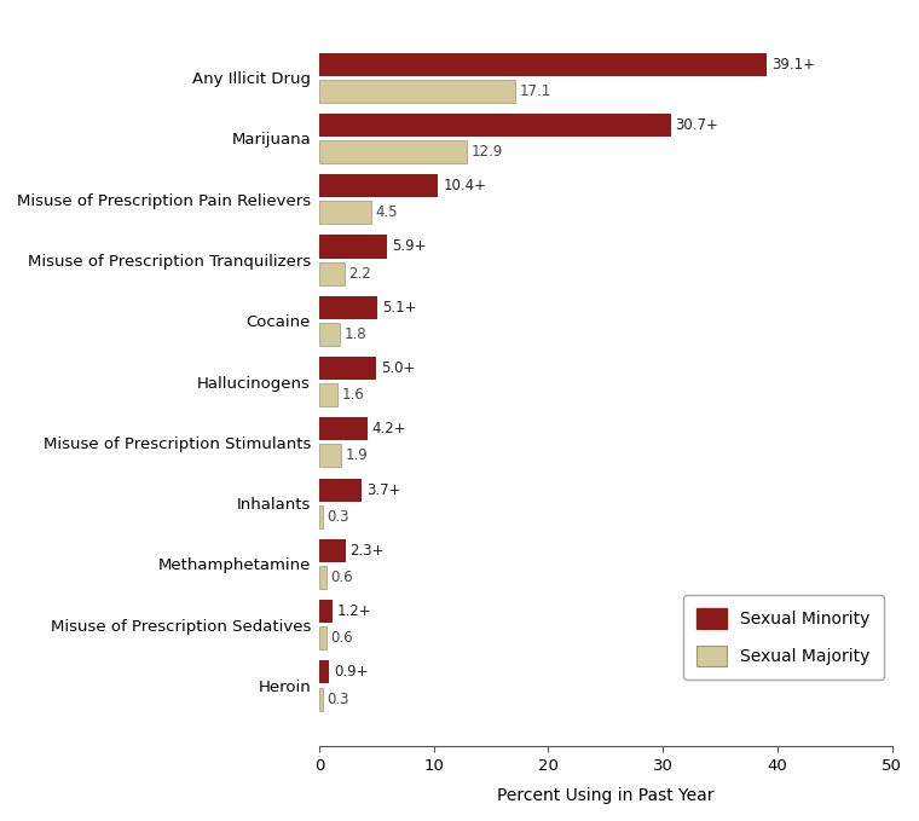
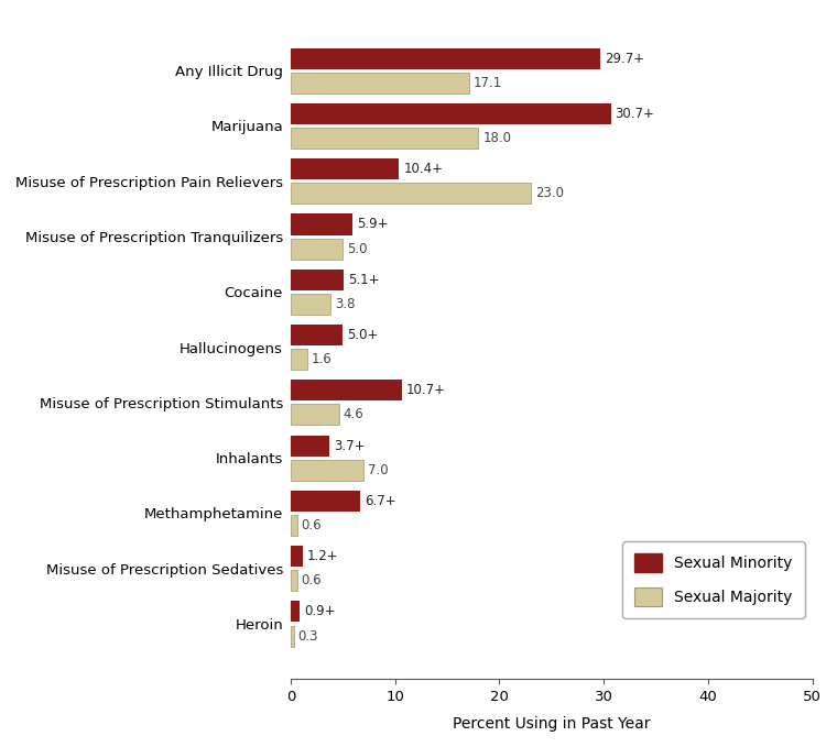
Sexual Minority/Any Illicit Drug: 39.1+ -> 29.7+
Sexual Majority/Marijuana: 12.9 -> 18.0
Sexual Majority/Misuse of Prescription Pain Relievers: 4.5 -> 23.0
Sexual Majority/Misuse of Prescription Tranquilizers: 2.2 -> 5.0
Sexual Majority/Cocaine: 1.8 -> 3.8
Sexual Minority/Misuse of Prescription Stimulants: 4.2+ -> 10.7+
Sexual Majority/Misuse of Prescription Stimulants: 1.9 -> 4.6
Sexual Majority/Inhalants: 0.3 -> 7.0
Sexual Minority/Methamphetamine: 2.3+ -> 6.7+
